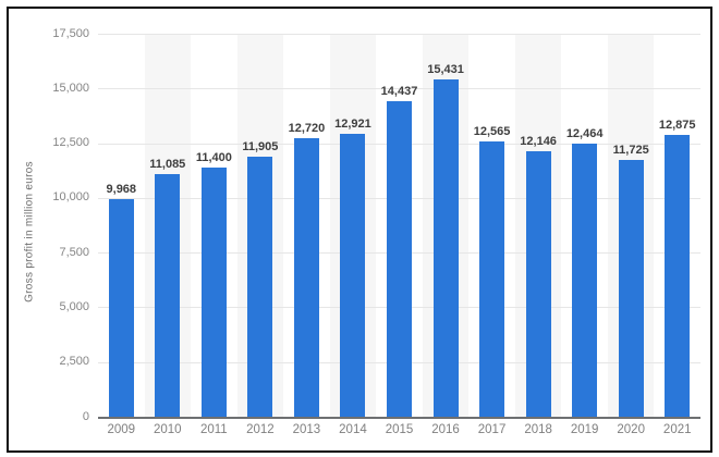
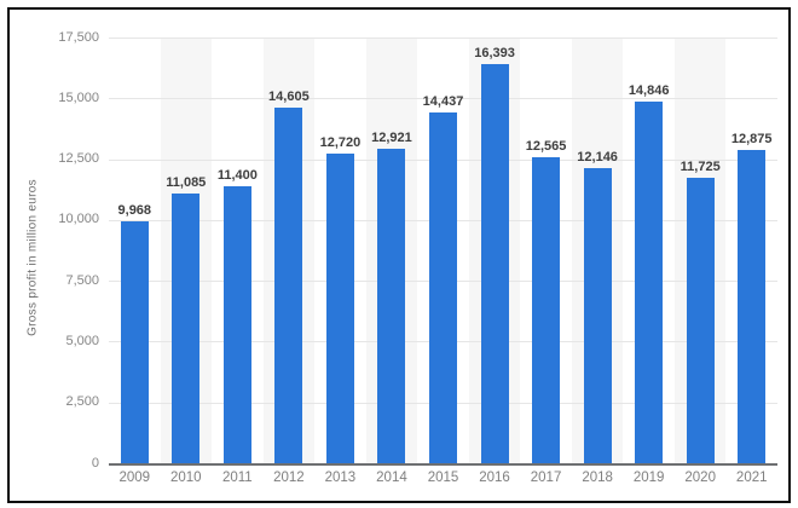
2012: 11,905 -> 14,605
2016: 15,431 -> 16,393
2019: 12,464 -> 14,846
